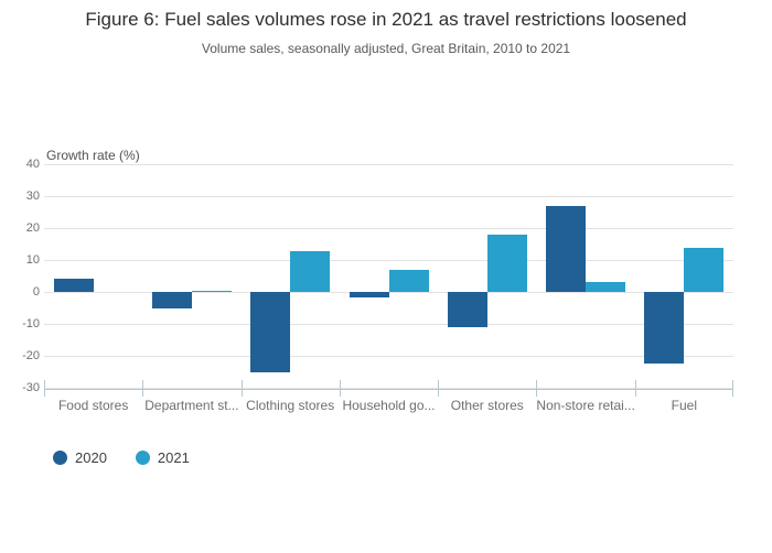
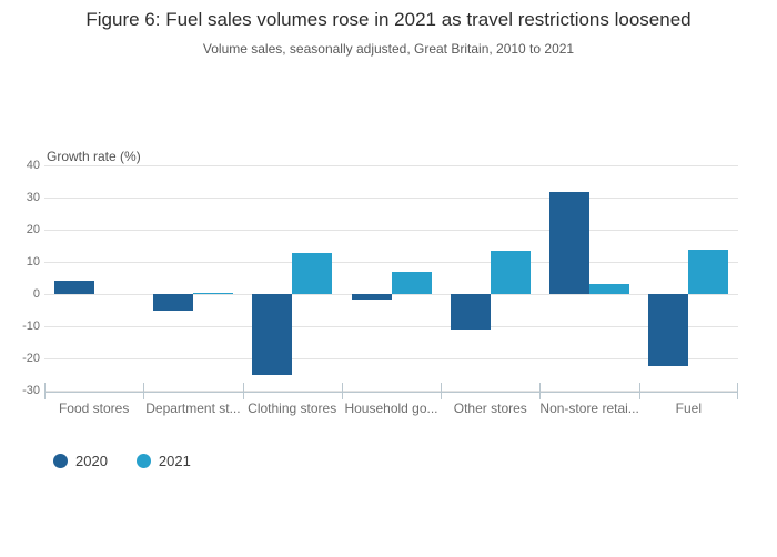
2021/Other stores: 18 -> 13
2020/Non-store retai...: 27 -> 32
